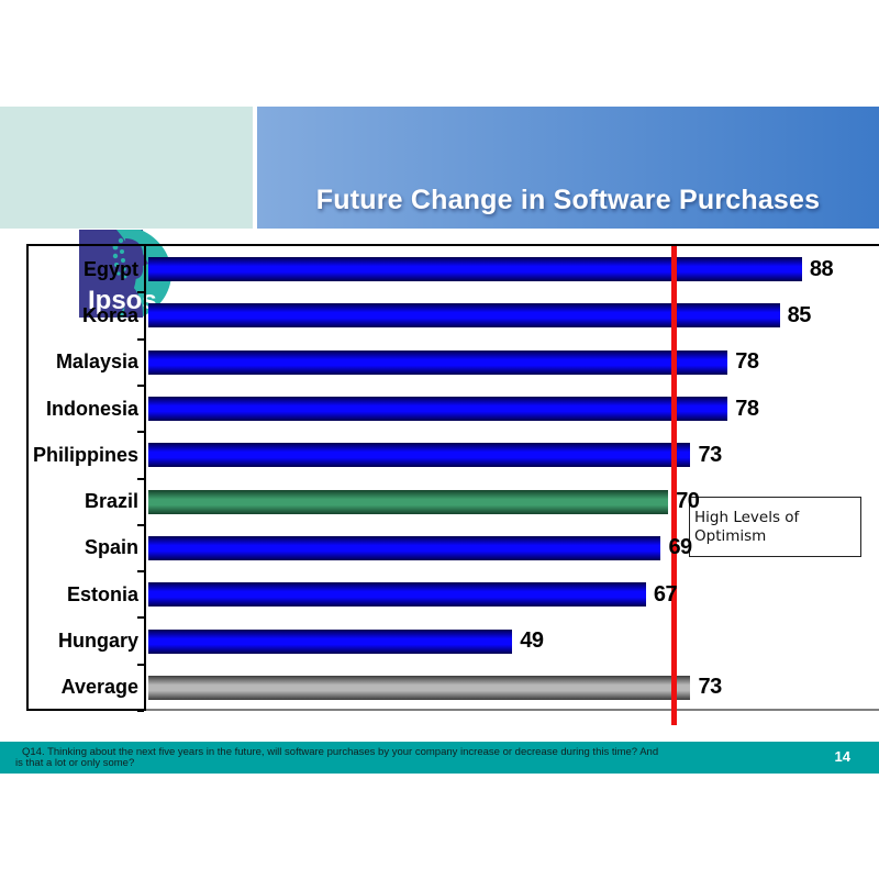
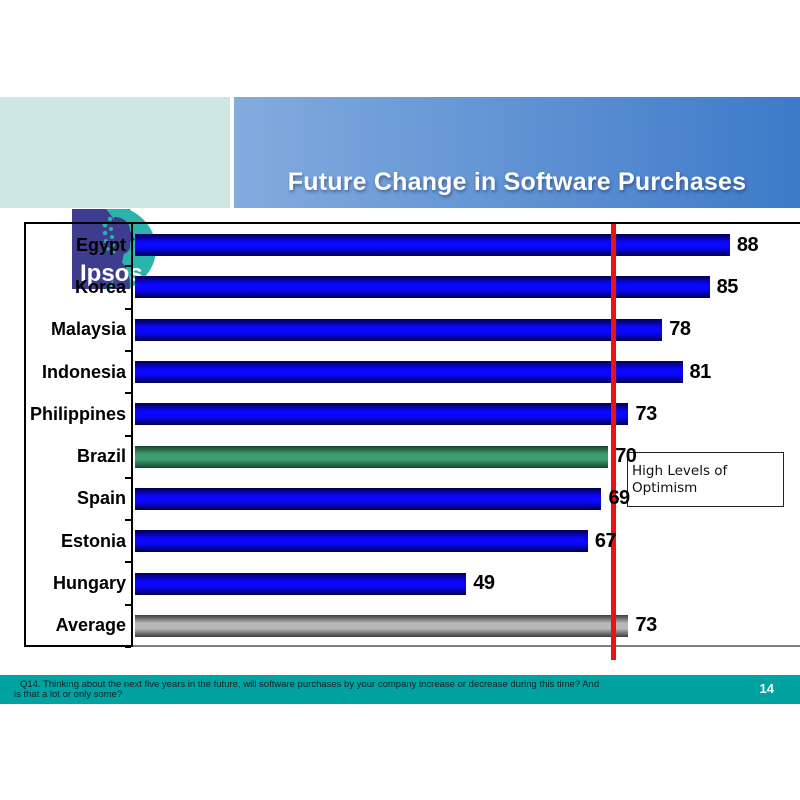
Indonesia: 78 -> 81
